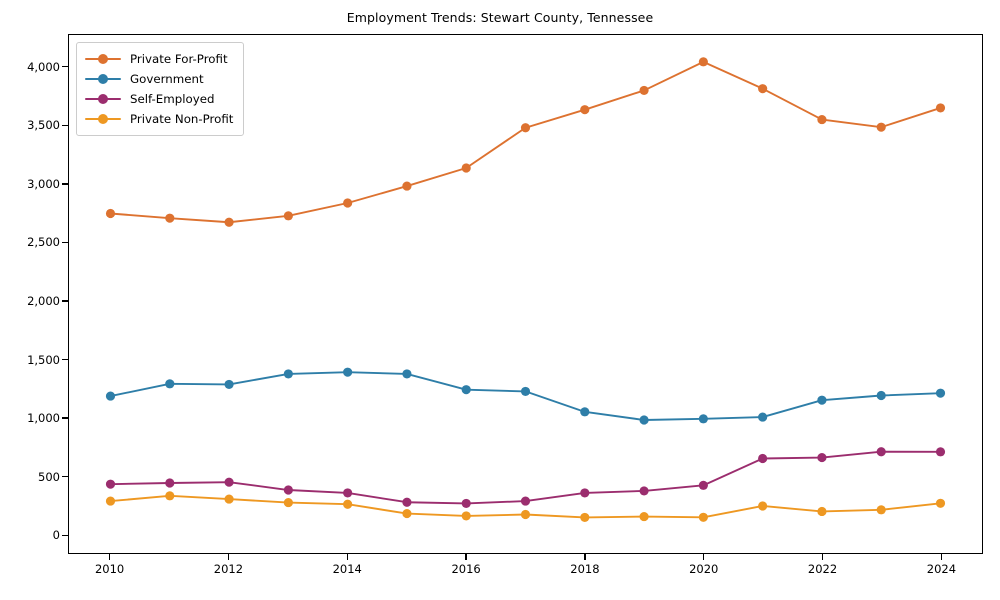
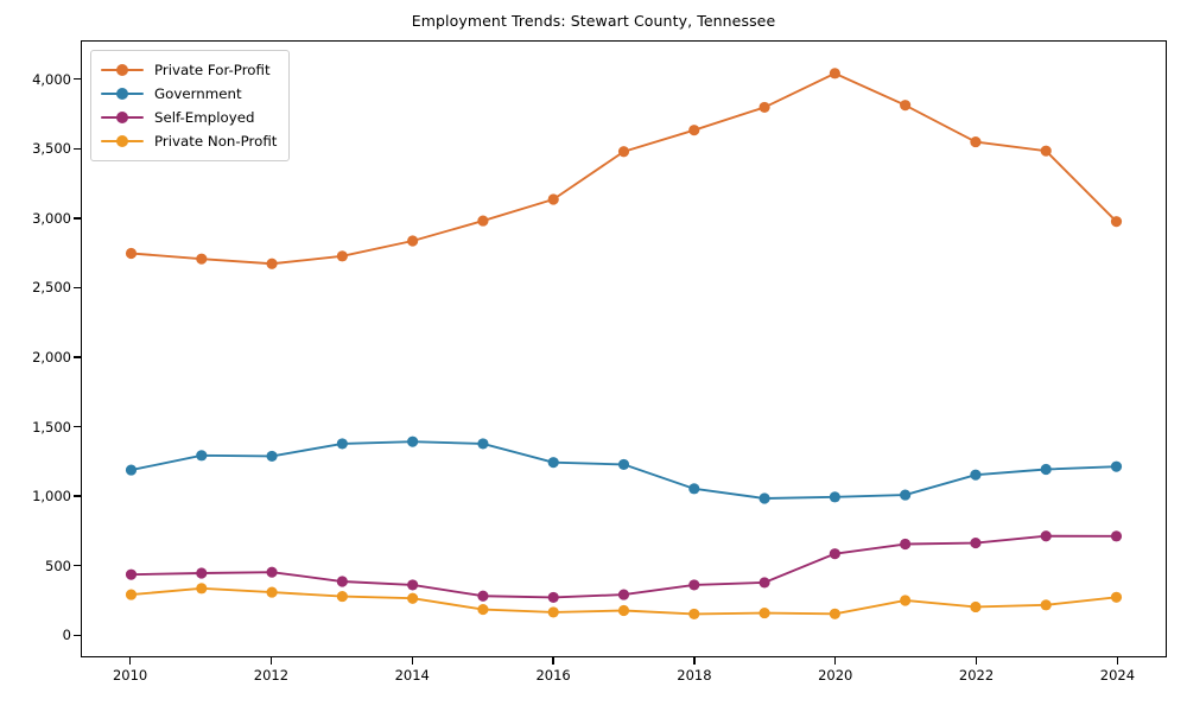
Self-Employed/2020: 420 -> 580
Private For-Profit/2024: 3660 -> 2980
